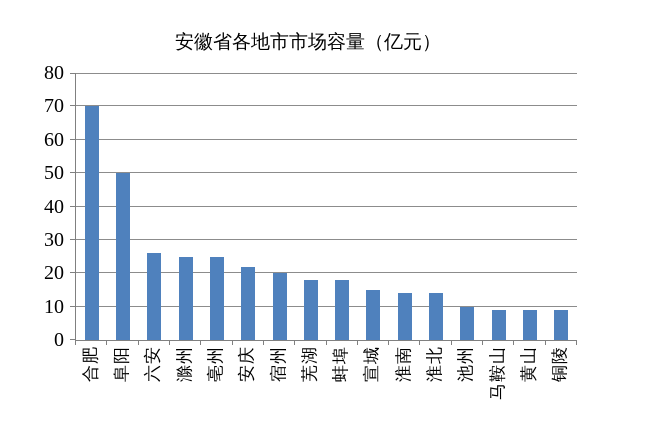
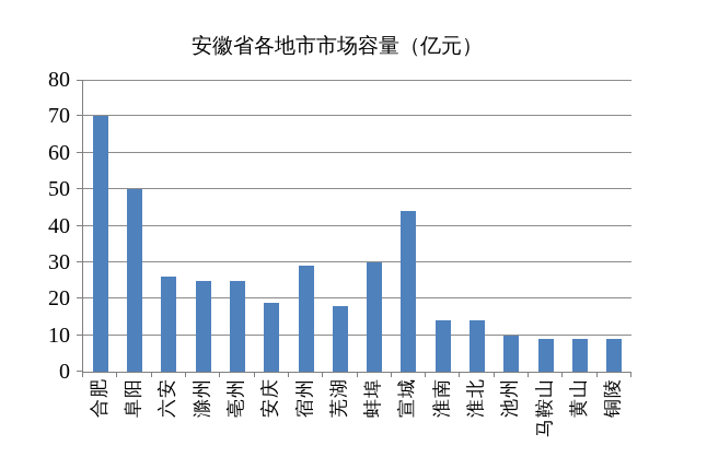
安庆: 22 -> 19
宿州: 20 -> 29
蚌埠: 18 -> 30
宣城: 15 -> 44
